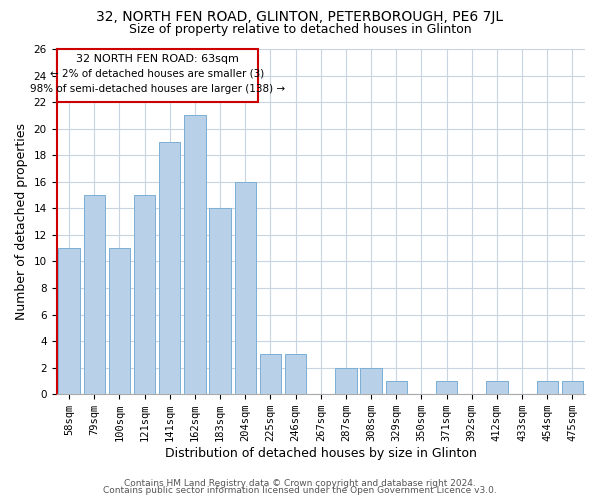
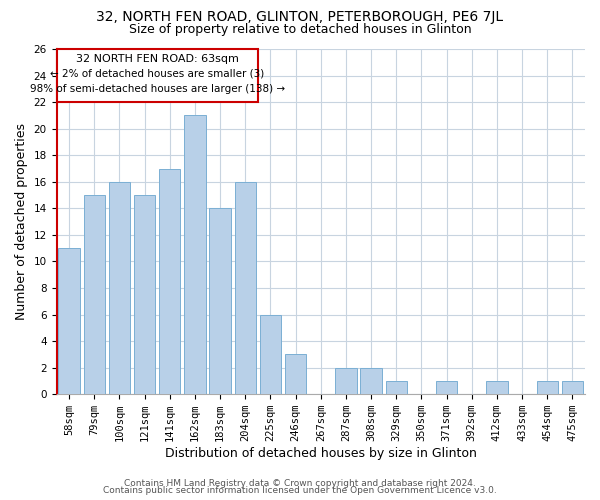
100sqm: 11 -> 16
141sqm: 19 -> 17
225sqm: 3 -> 6
